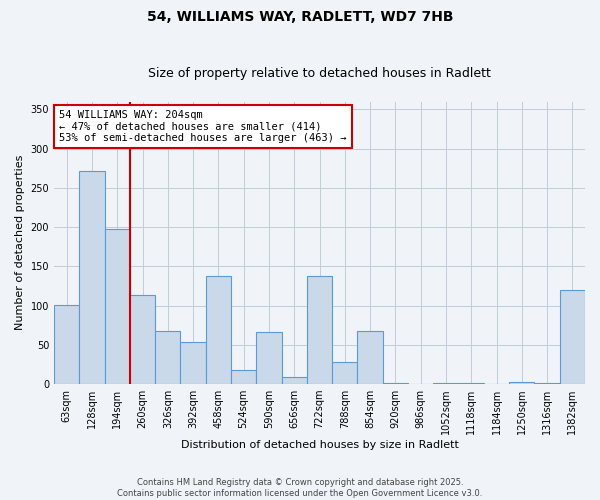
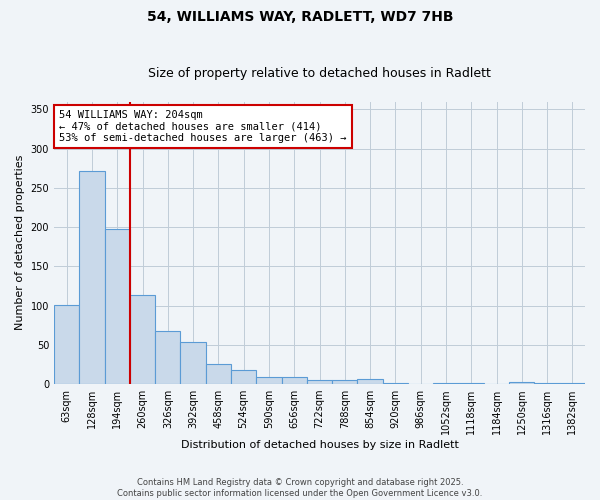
458sqm: 138 -> 25
590sqm: 66 -> 9
722sqm: 138 -> 5
788sqm: 28 -> 5
854sqm: 68 -> 6
1382sqm: 120 -> 2
